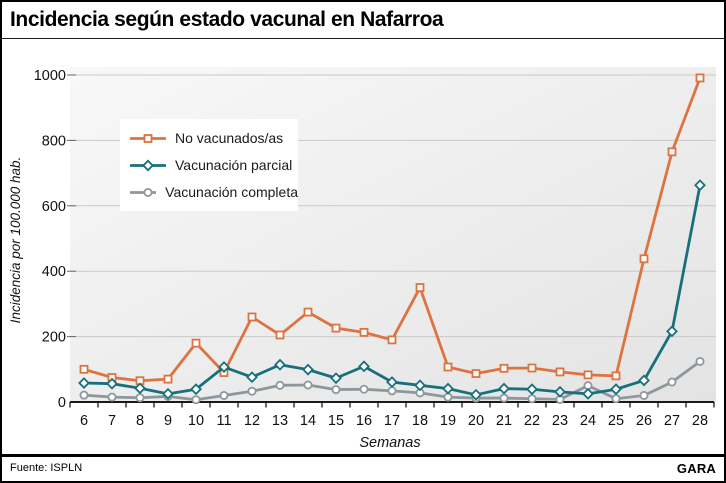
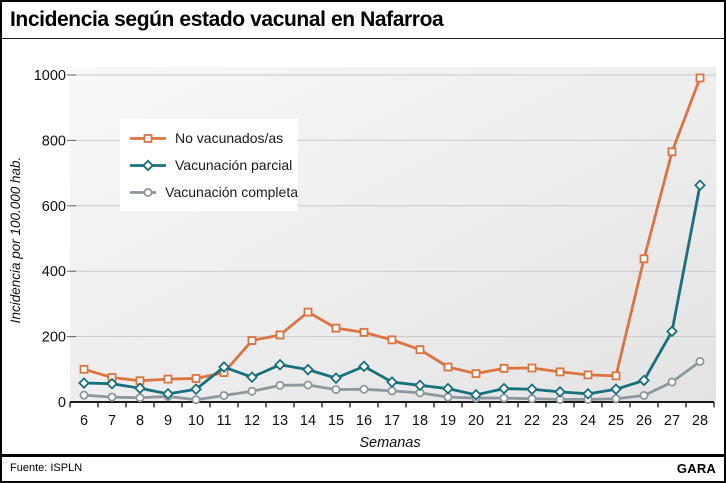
No vacunados/as/10: 180 -> 70
No vacunados/as/12: 260 -> 190
No vacunados/as/18: 350 -> 160
Vacunación completa/24: 50 -> 10
